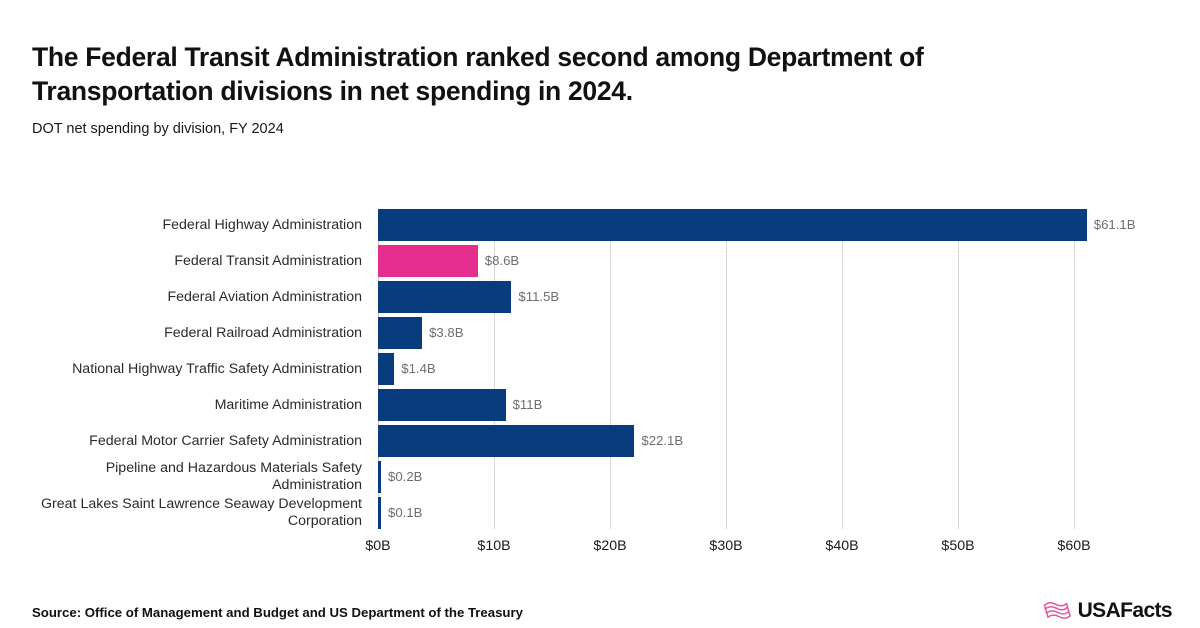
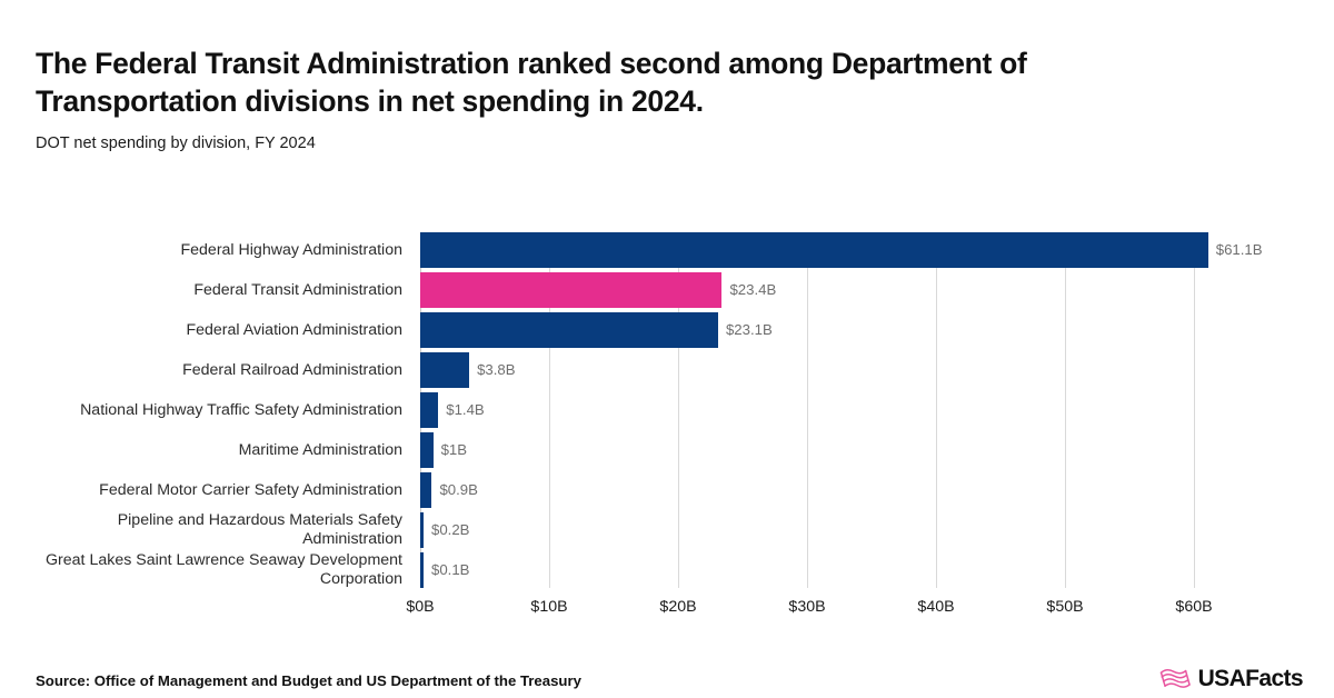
Federal Transit Administration: $8.6B -> $23.4B
Federal Aviation Administration: $11.5B -> $23.1B
Maritime Administration: $11B -> $1B
Federal Motor Carrier Safety Administration: $22.1B -> $0.9B
